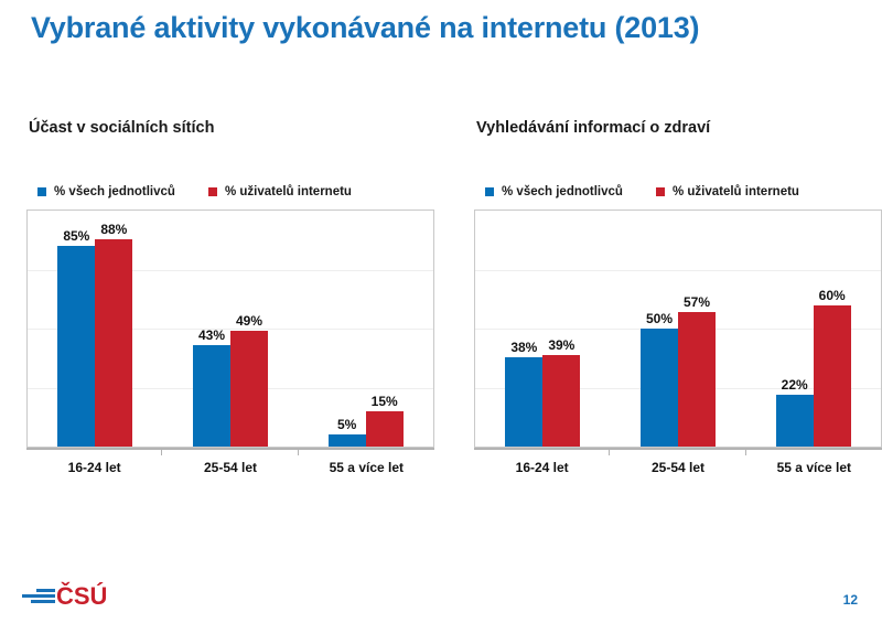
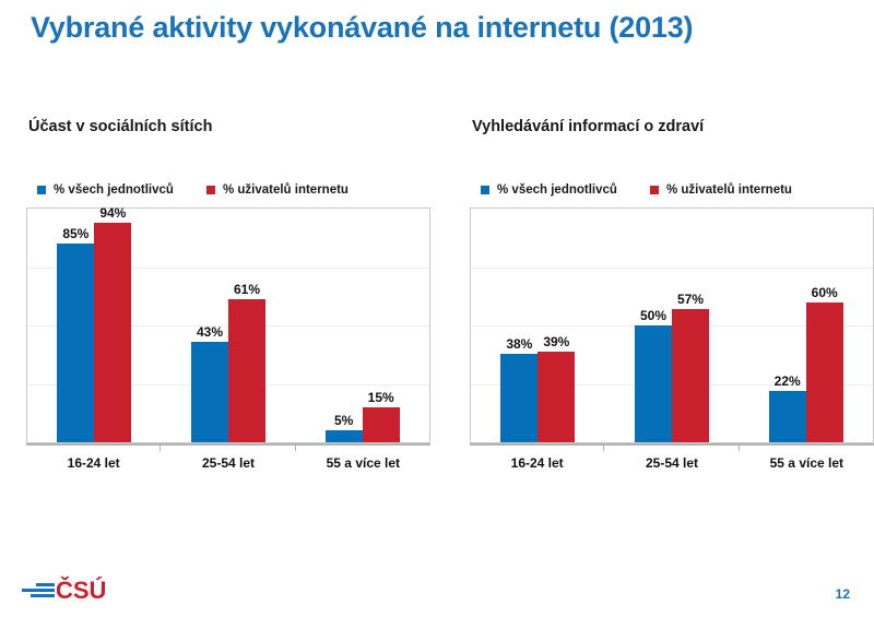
Účast v sociálních sítích/% uživatelů internetu/16-24 let: 88% -> 94%
Účast v sociálních sítích/% uživatelů internetu/25-54 let: 49% -> 61%
